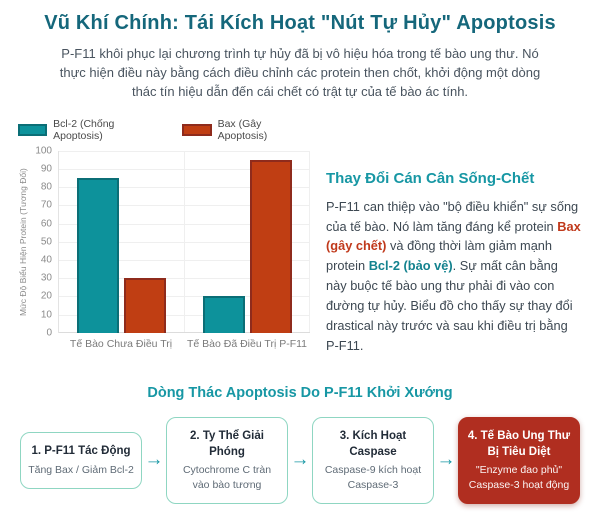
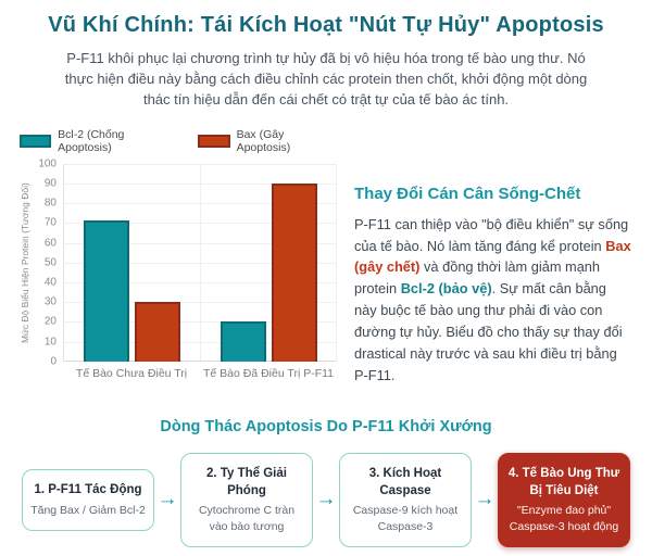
Bcl-2 (Chống Apoptosis)/Tế Bào Chưa Điều Trị: 85 -> 71
Bax (Gây Apoptosis)/Tế Bào Đã Điều Trị P-F11: 95 -> 90
